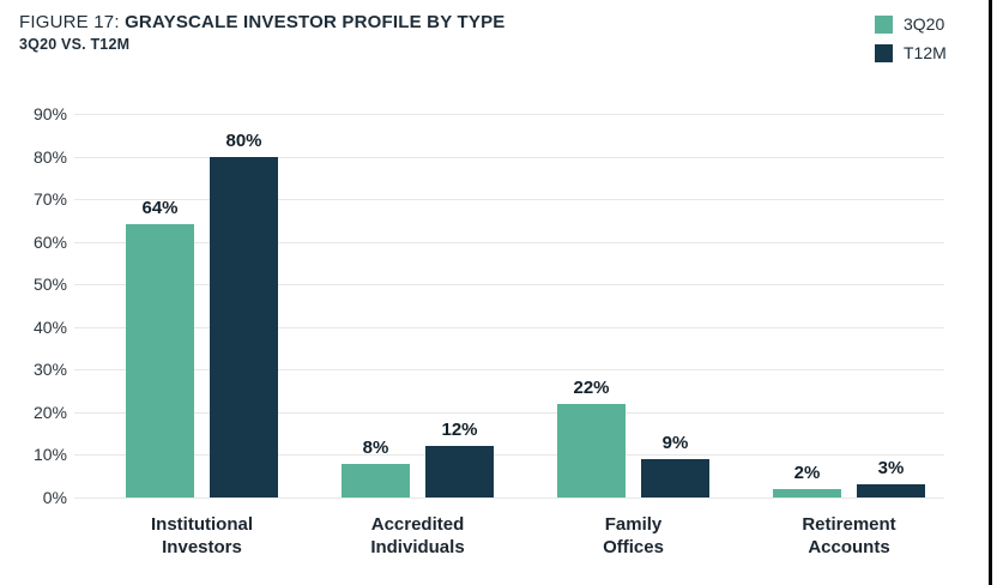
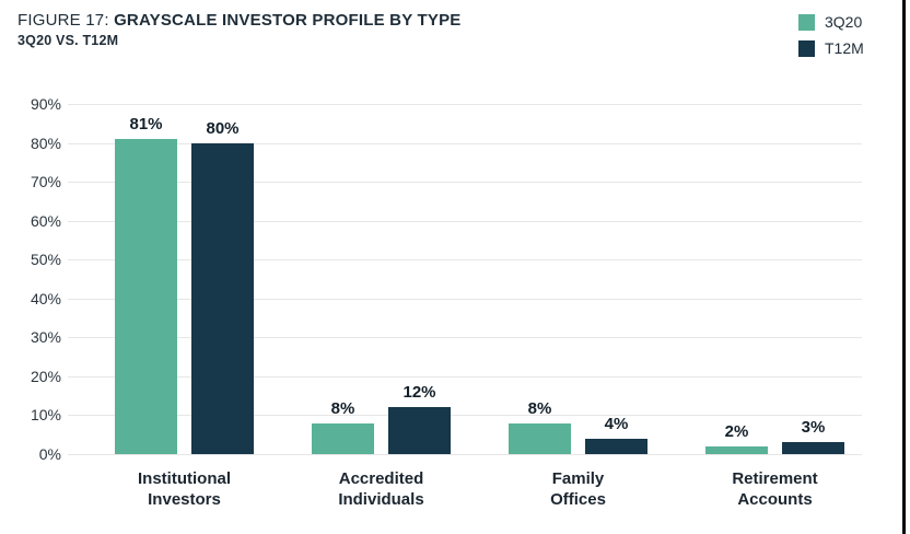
3Q20/Institutional Investors: 64% -> 81%
3Q20/Family Offices: 22% -> 8%
T12M/Family Offices: 9% -> 4%
